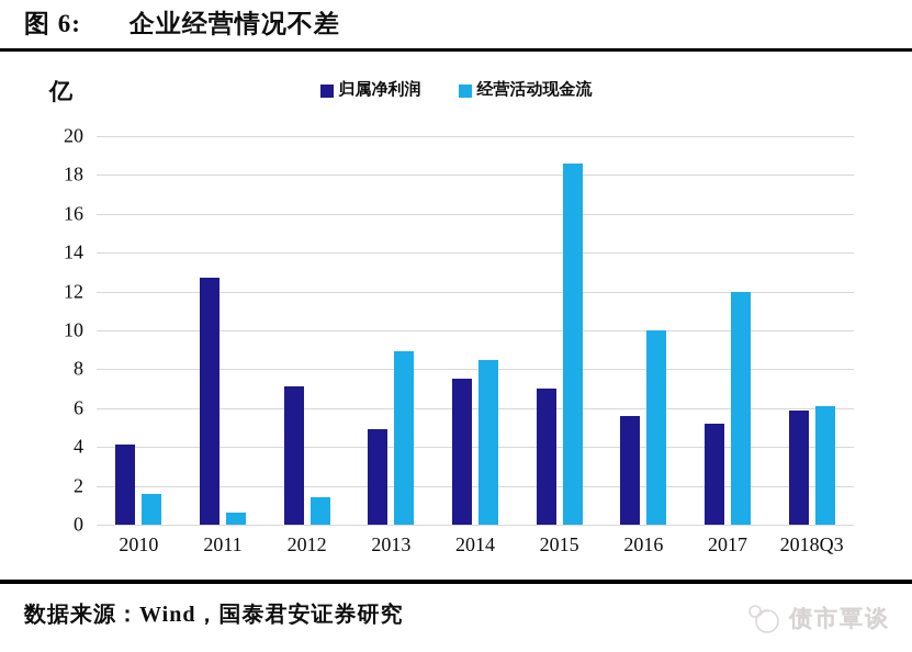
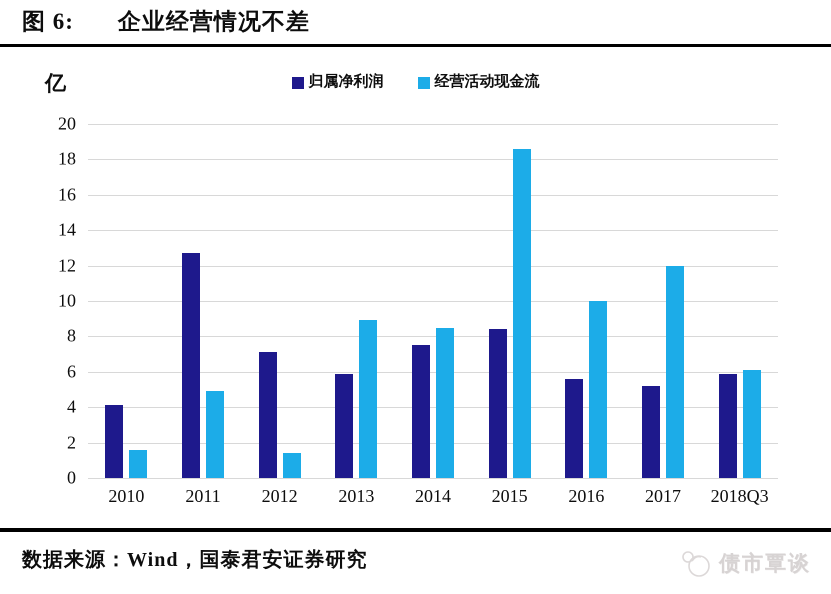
经营活动现金流/2011: 0.6 -> 4.9
归属净利润/2013: 4.9 -> 5.9
归属净利润/2015: 7.0 -> 8.4
